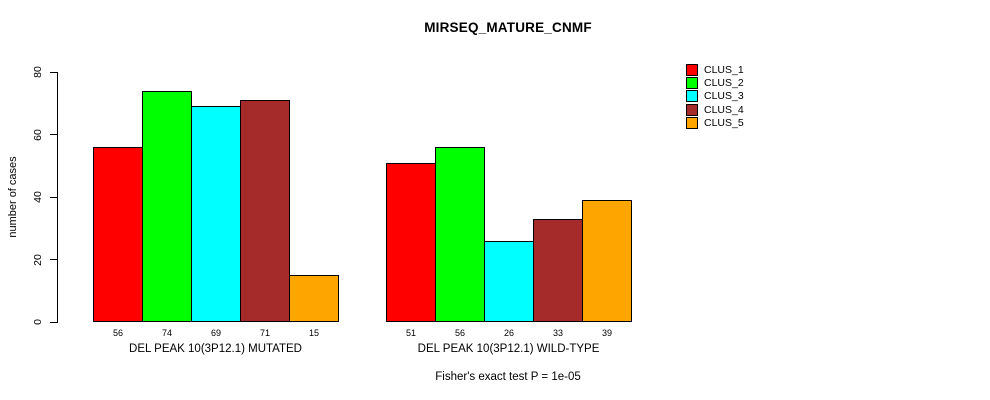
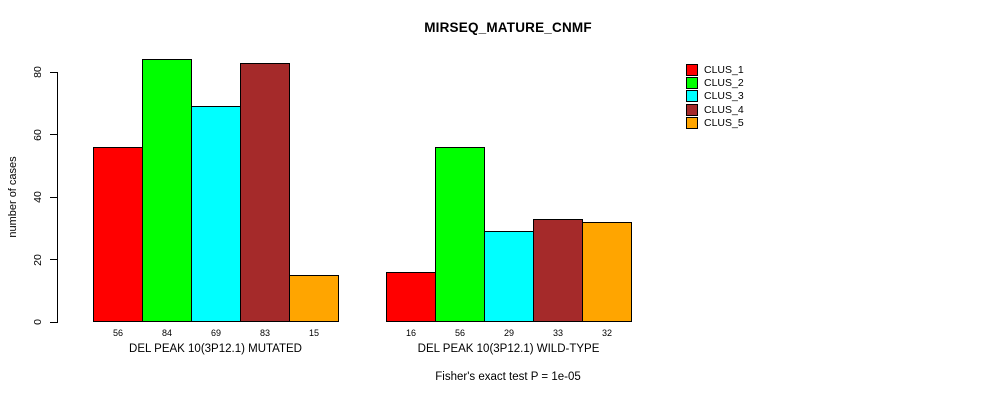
CLUS_2/DEL PEAK 10(3P12.1) MUTATED: 74 -> 84
CLUS_4/DEL PEAK 10(3P12.1) MUTATED: 71 -> 83
CLUS_1/DEL PEAK 10(3P12.1) WILD-TYPE: 51 -> 16
CLUS_3/DEL PEAK 10(3P12.1) WILD-TYPE: 26 -> 29
CLUS_5/DEL PEAK 10(3P12.1) WILD-TYPE: 39 -> 32
